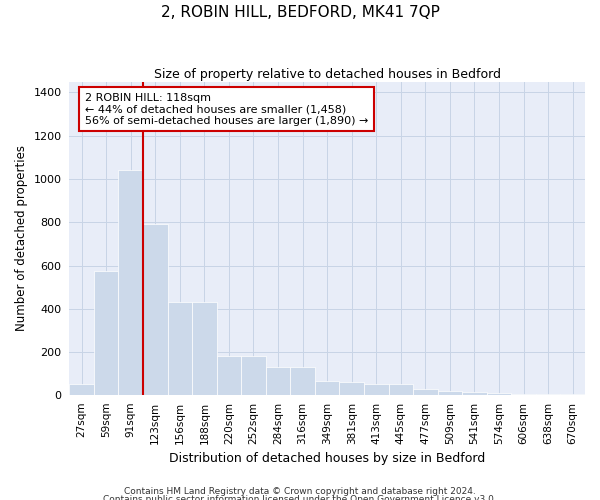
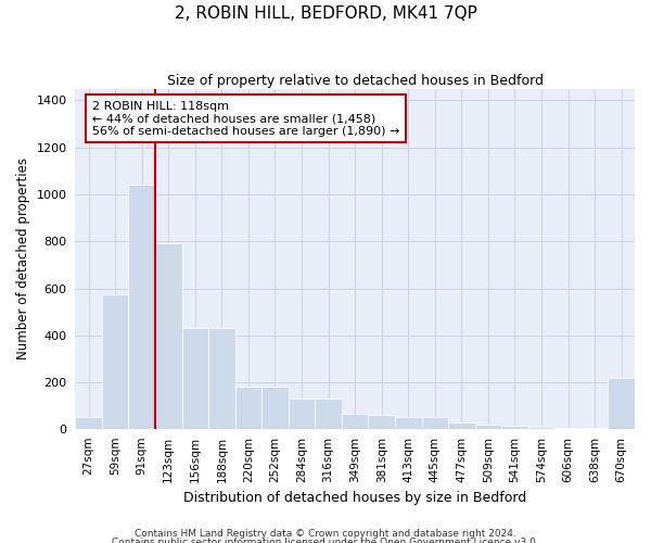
670sqm: 5 -> 220
